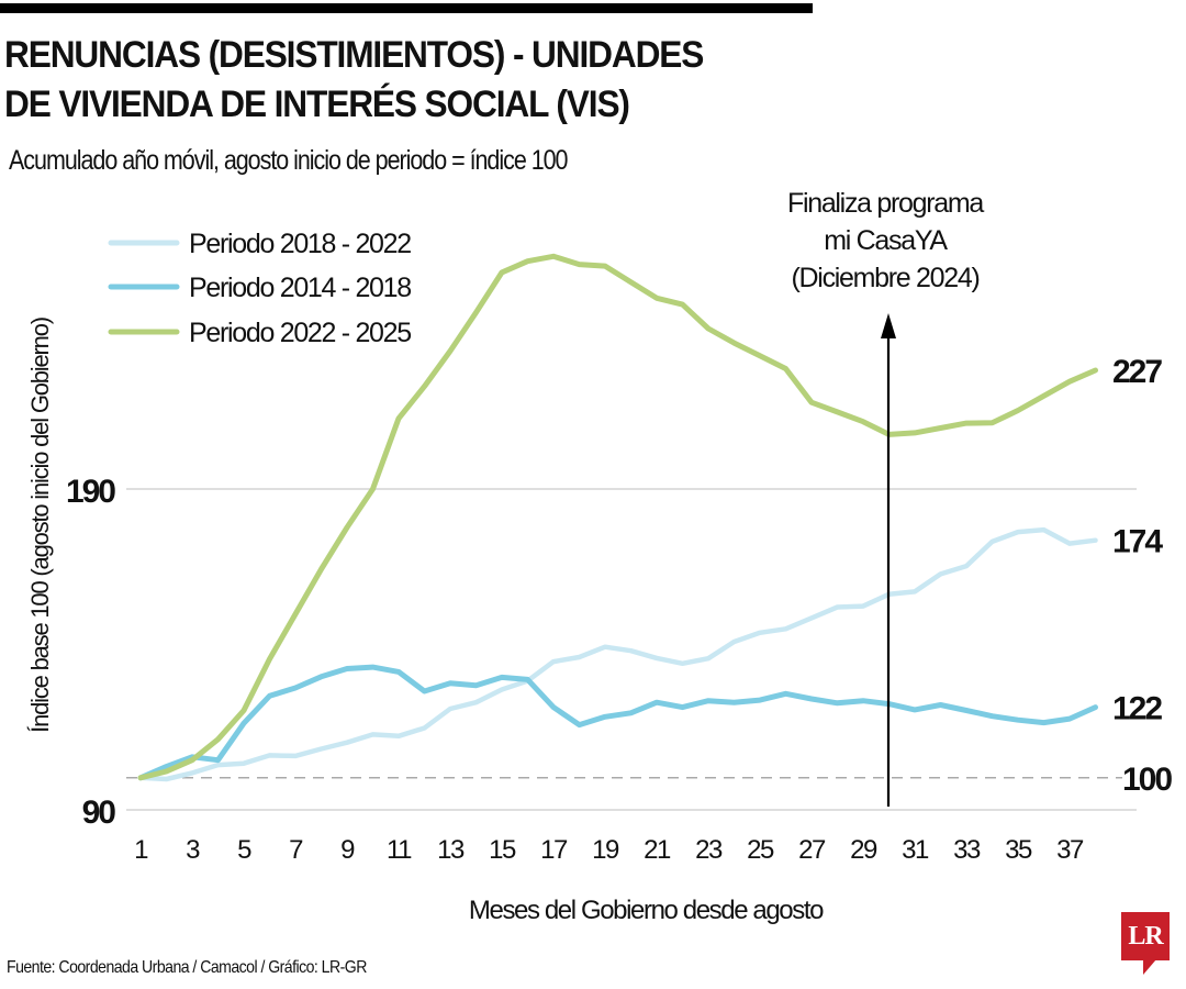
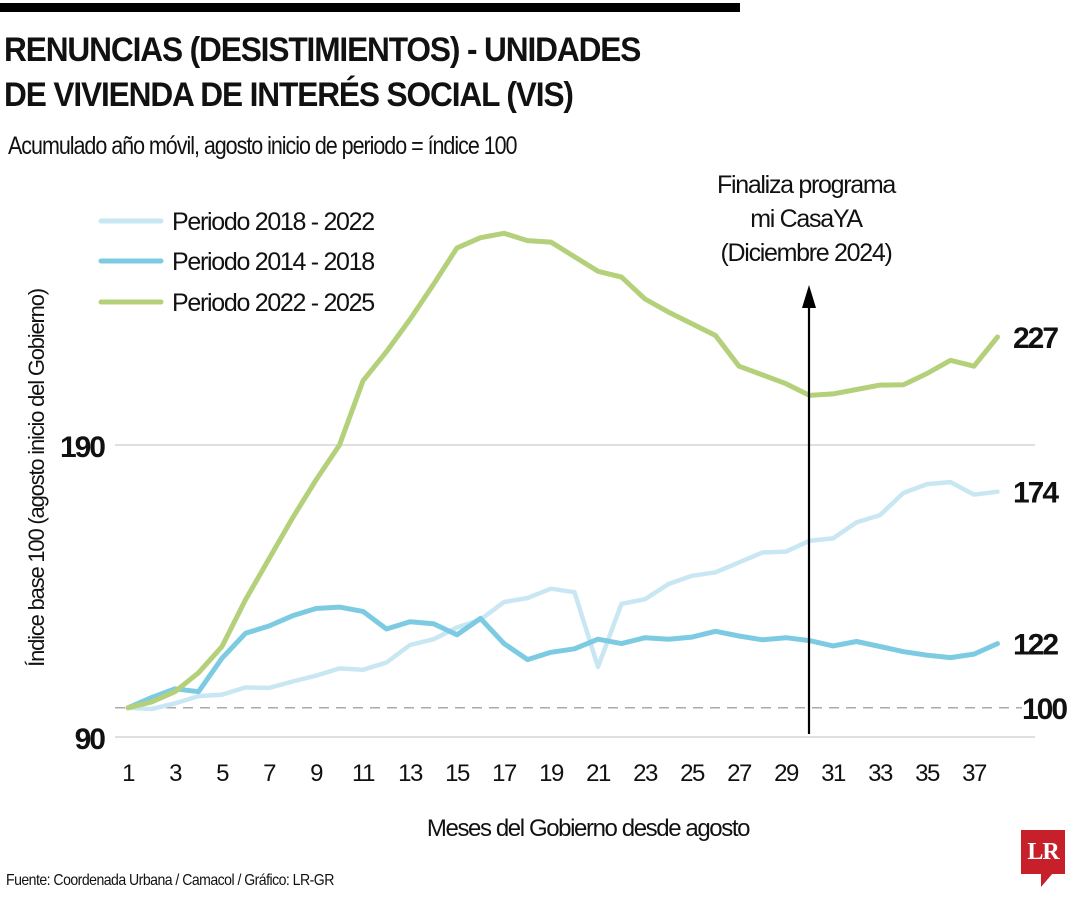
Periodo 2014 - 2018/15: 131 -> 125
Periodo 2018 - 2022/21: 137 -> 114
Periodo 2022 - 2025/37: 224 -> 217
